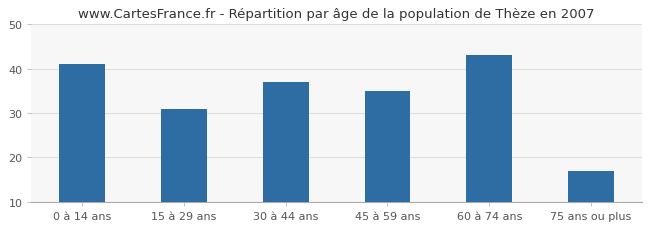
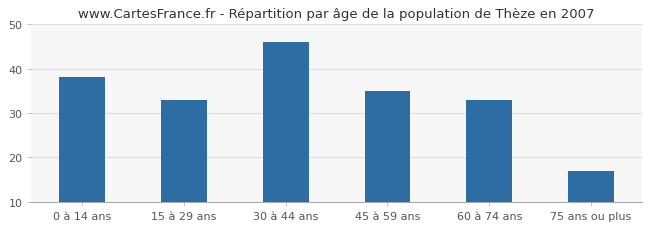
0 à 14 ans: 41 -> 38
15 à 29 ans: 31 -> 33
30 à 44 ans: 37 -> 46
60 à 74 ans: 43 -> 33
